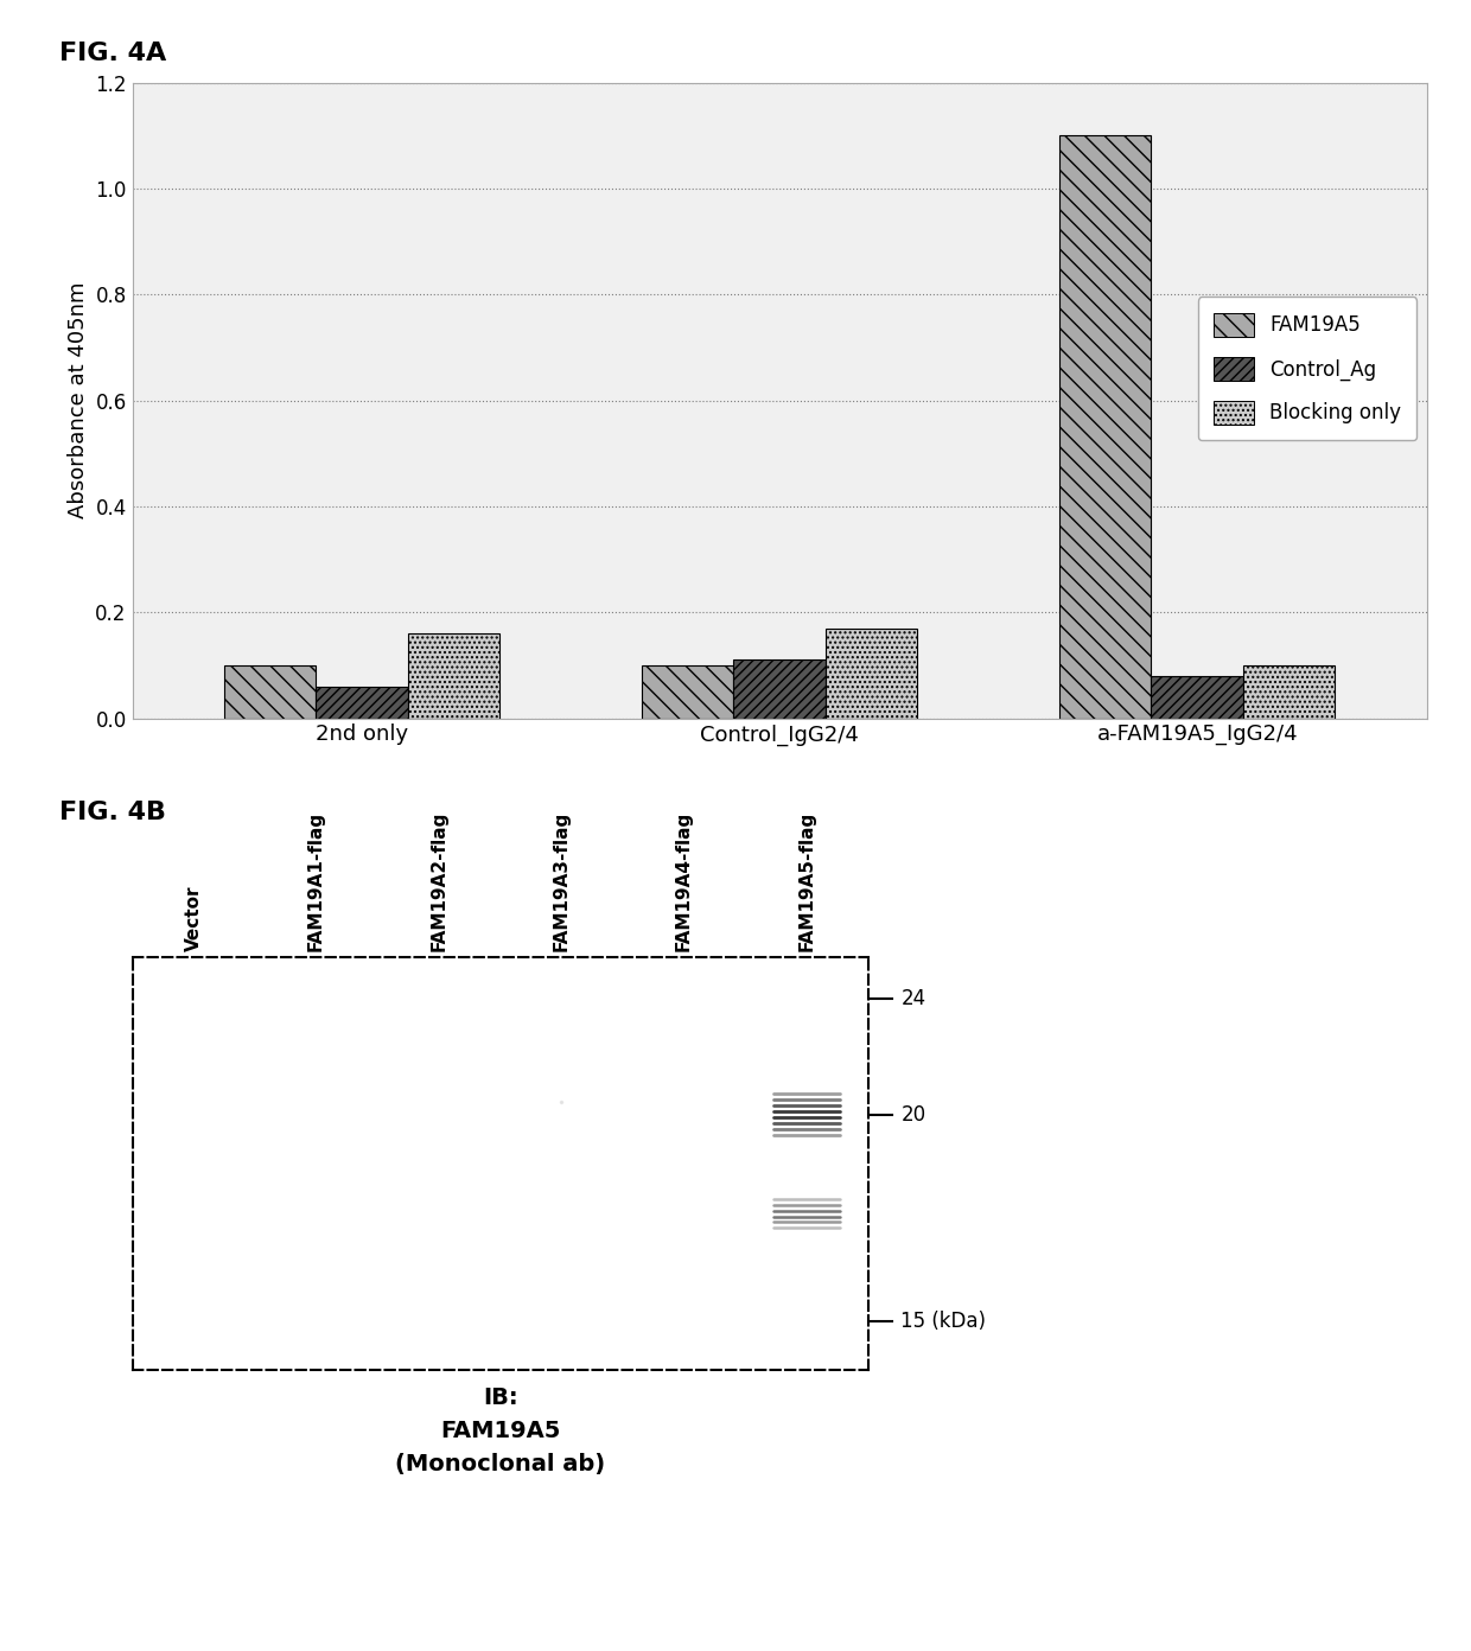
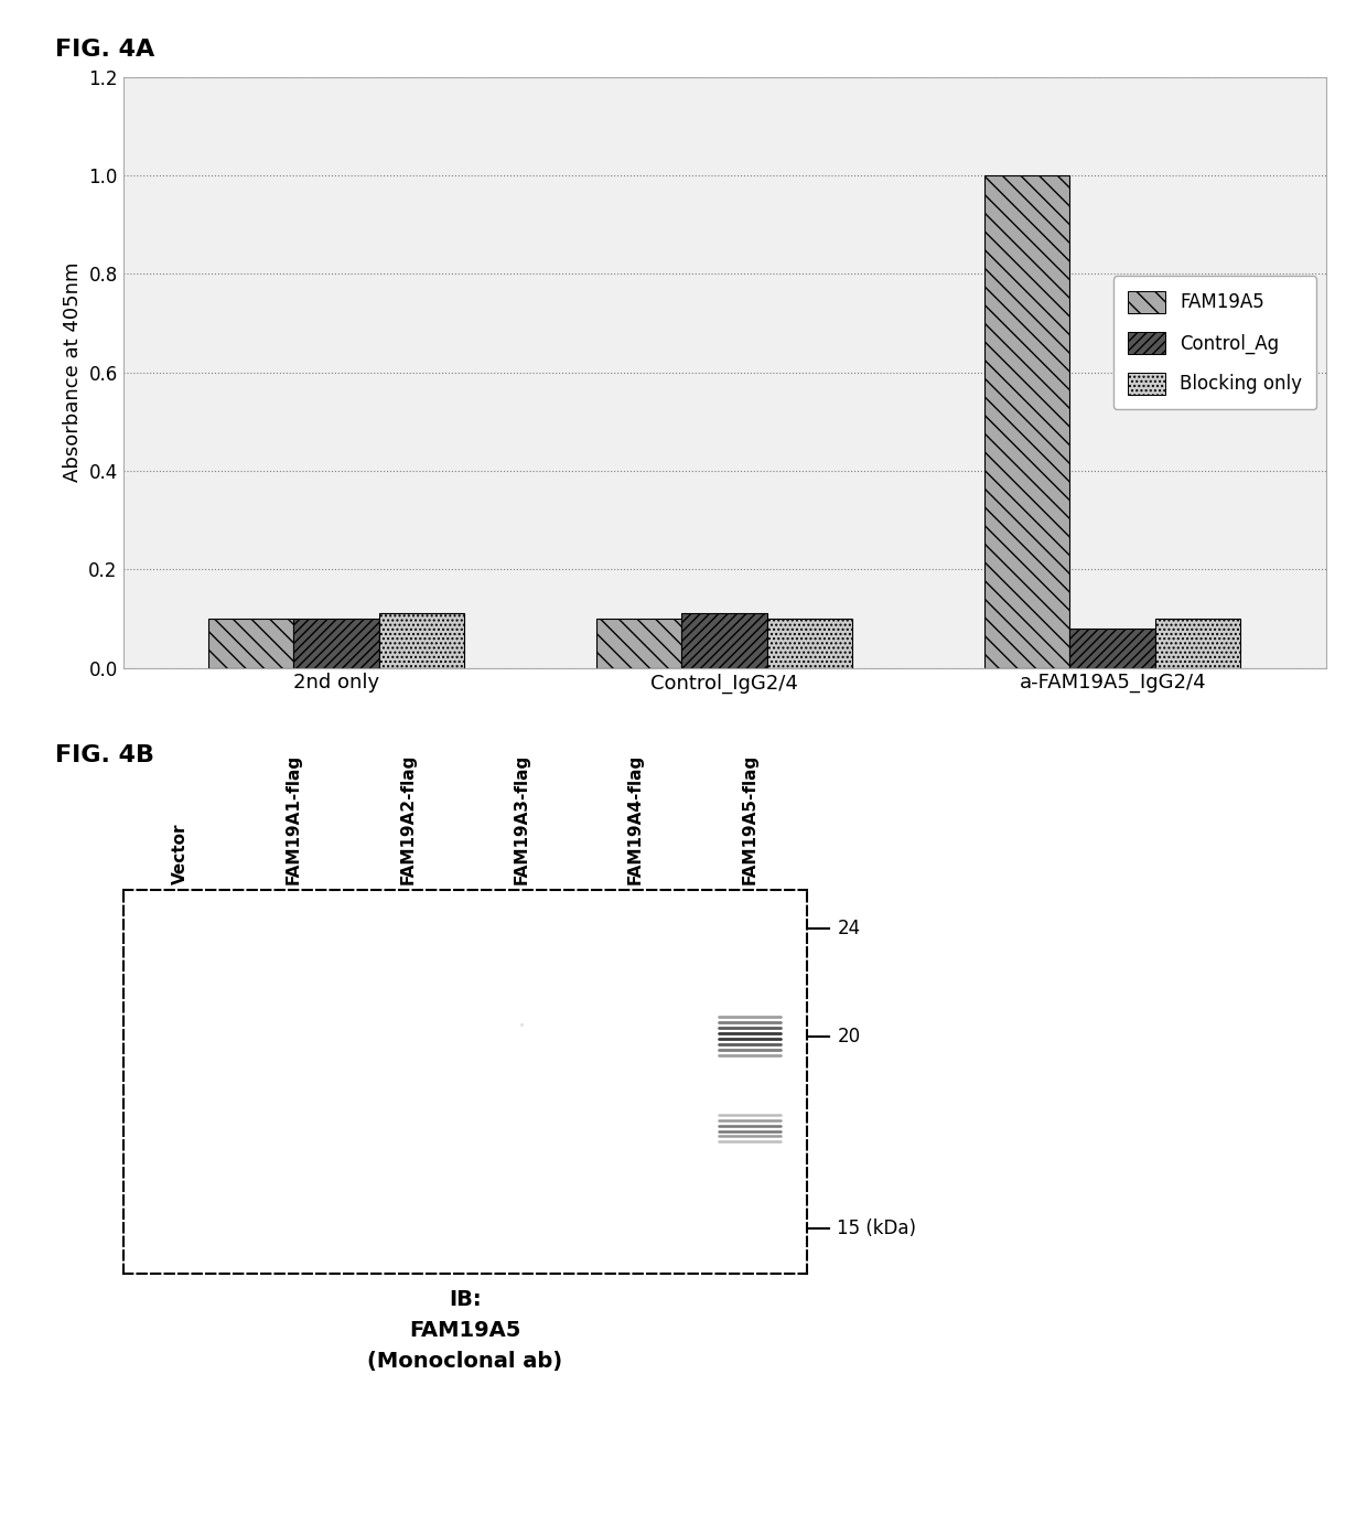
Control_Ag/2nd only: 0.06 -> 0.10
Blocking only/2nd only: 0.16 -> 0.11
Blocking only/Control_IgG2/4: 0.17 -> 0.10
FAM19A5/a-FAM19A5_IgG2/4: 1.1 -> 1.0
